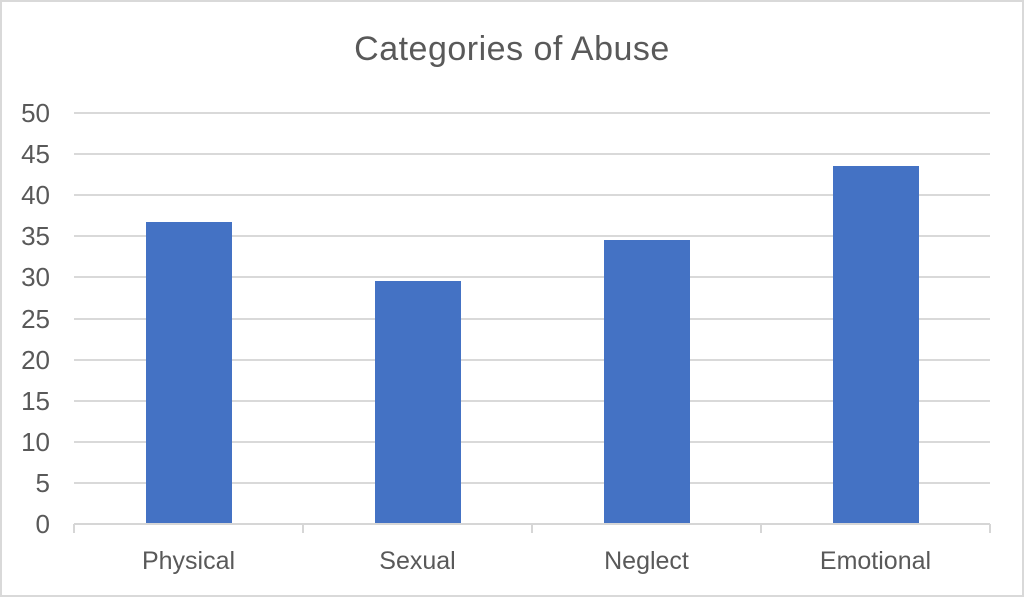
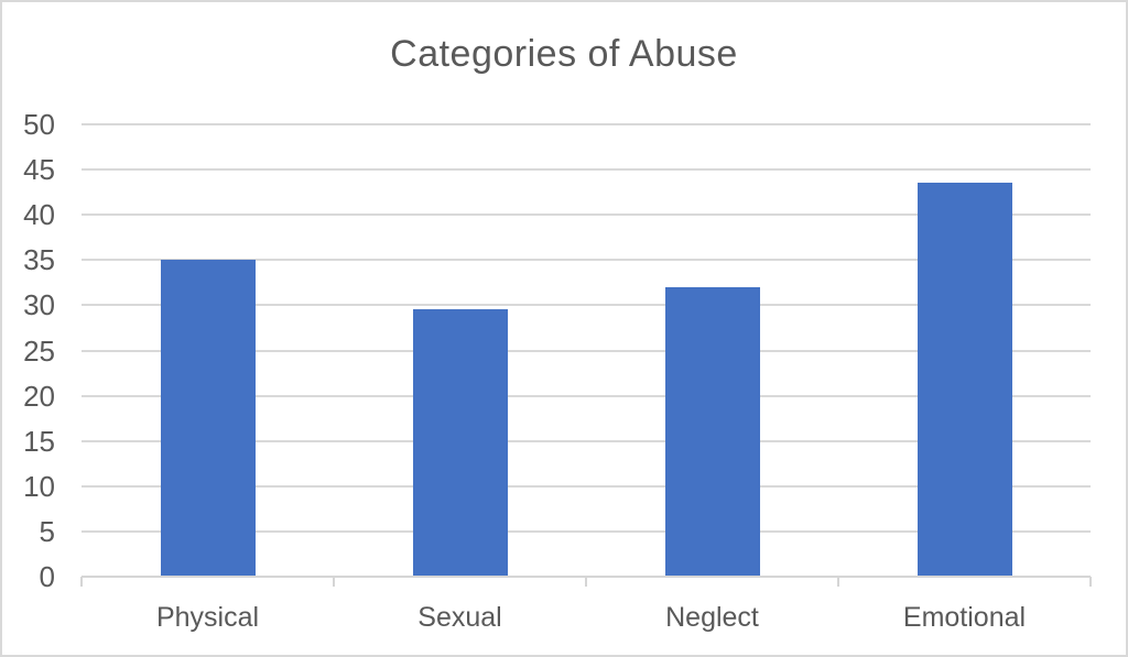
Physical: 37 -> 35
Neglect: 34 -> 32
